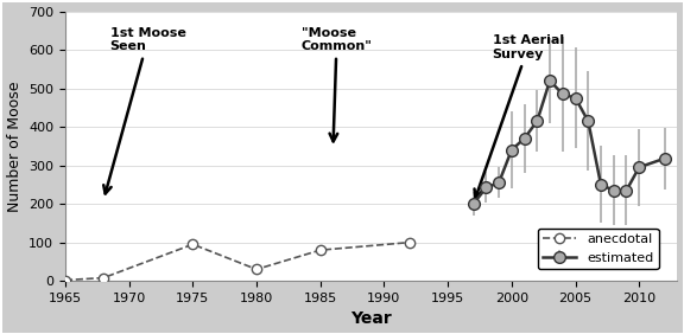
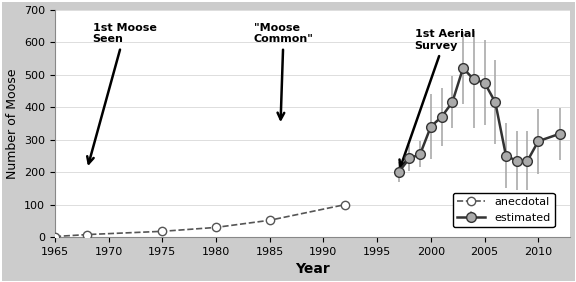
anecdotal/1975: 95 -> 18
anecdotal/1985: 80 -> 52
